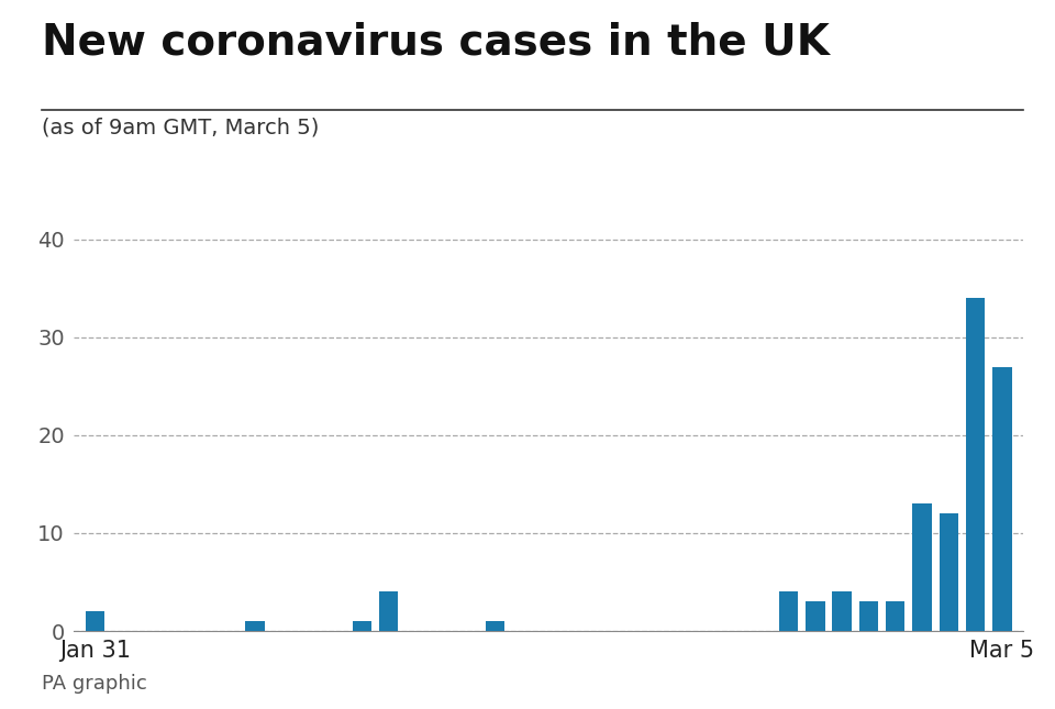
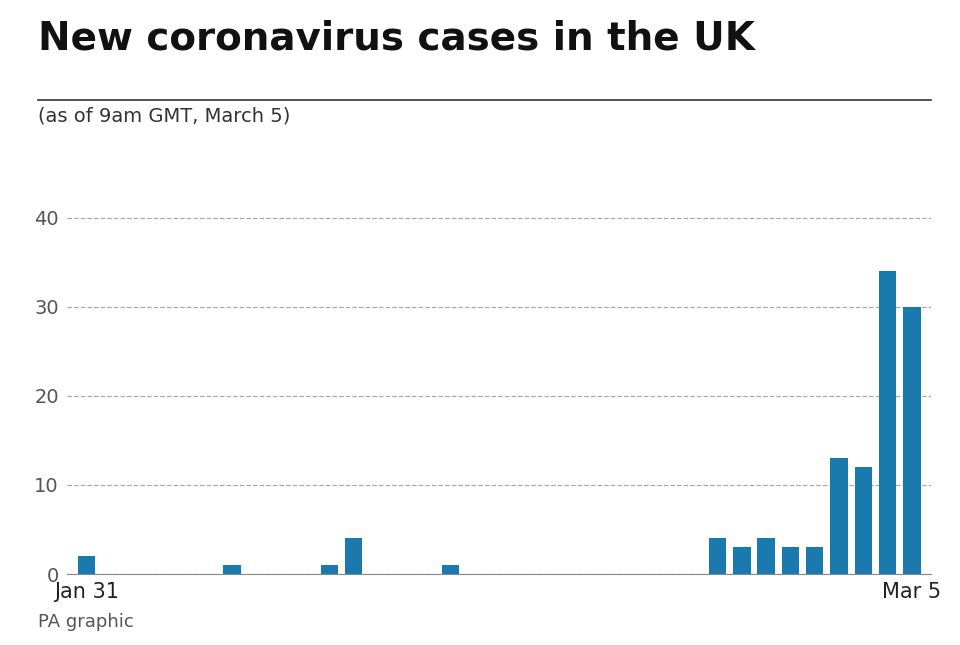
Mar 5: 27 -> 30
